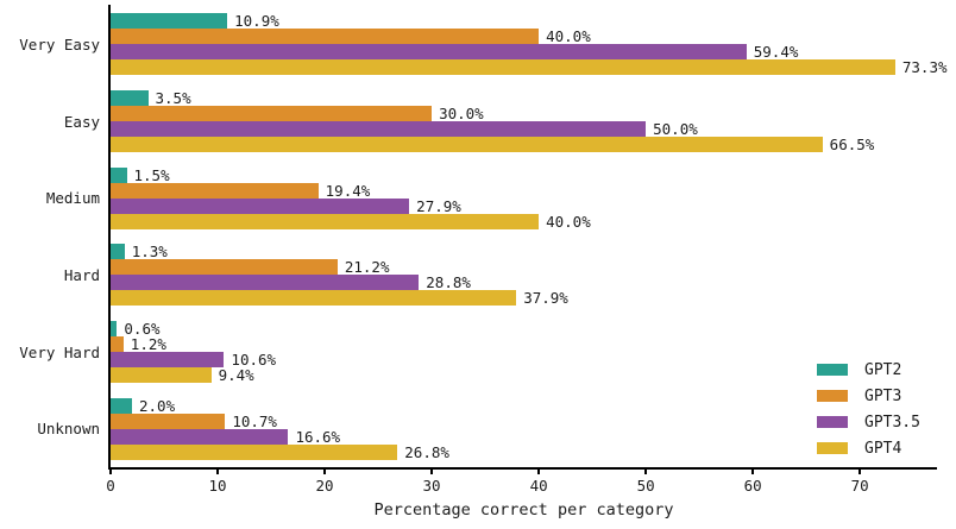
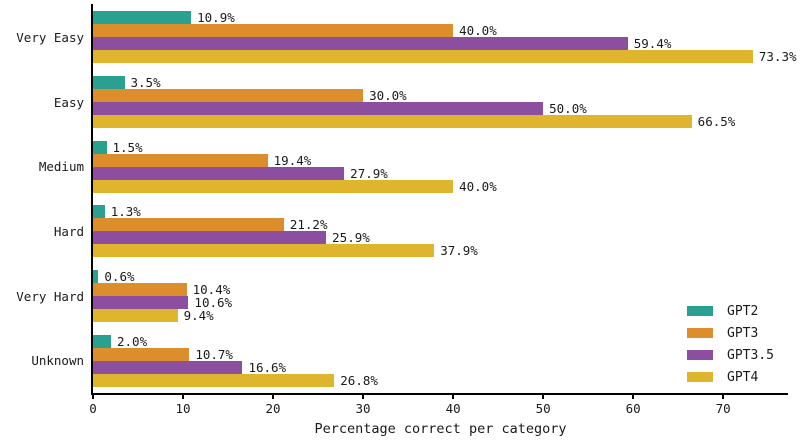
GPT3.5/Hard: 28.8% -> 25.9%
GPT3/Very Hard: 1.2% -> 10.4%
